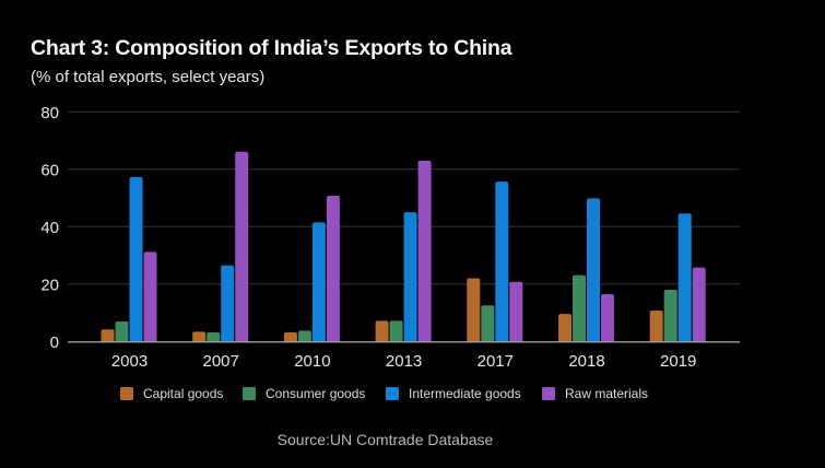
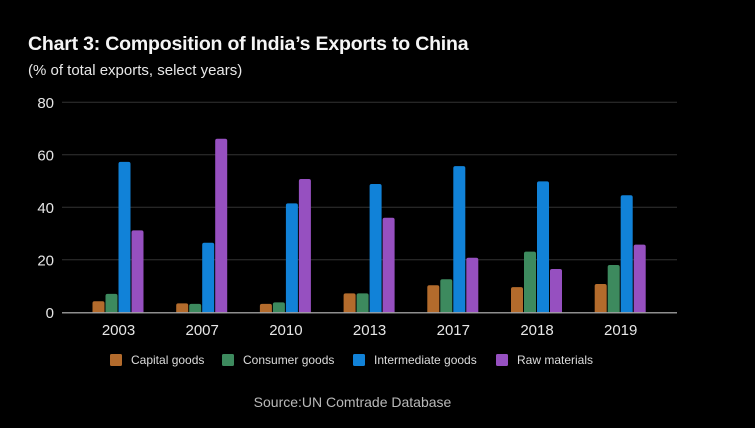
Intermediate goods/2013: 45 -> 49
Raw materials/2013: 63 -> 36
Capital goods/2017: 22 -> 10
